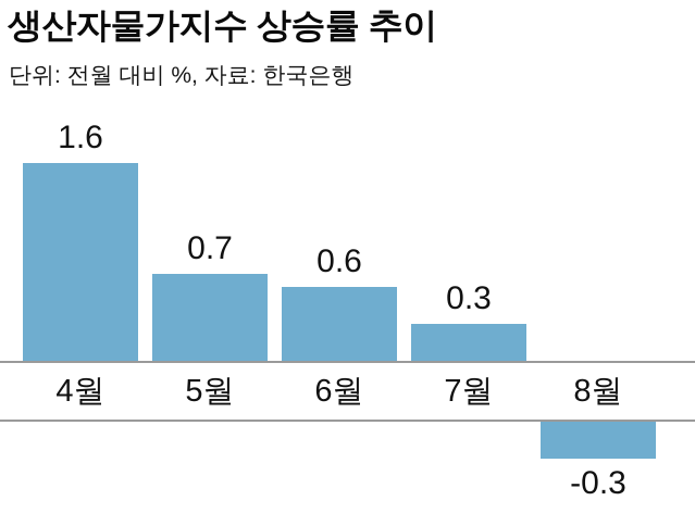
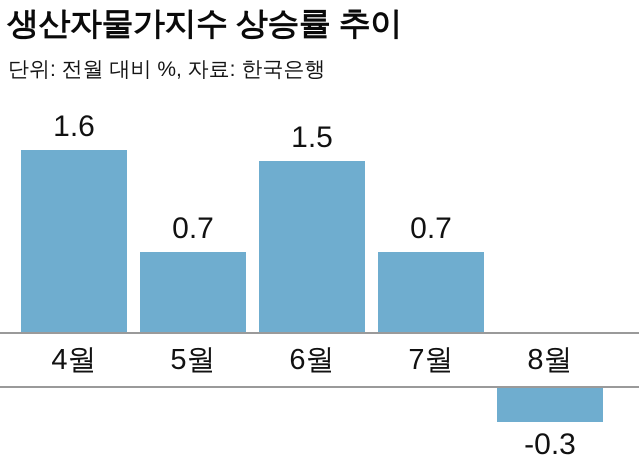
6월: 0.6 -> 1.5
7월: 0.3 -> 0.7
